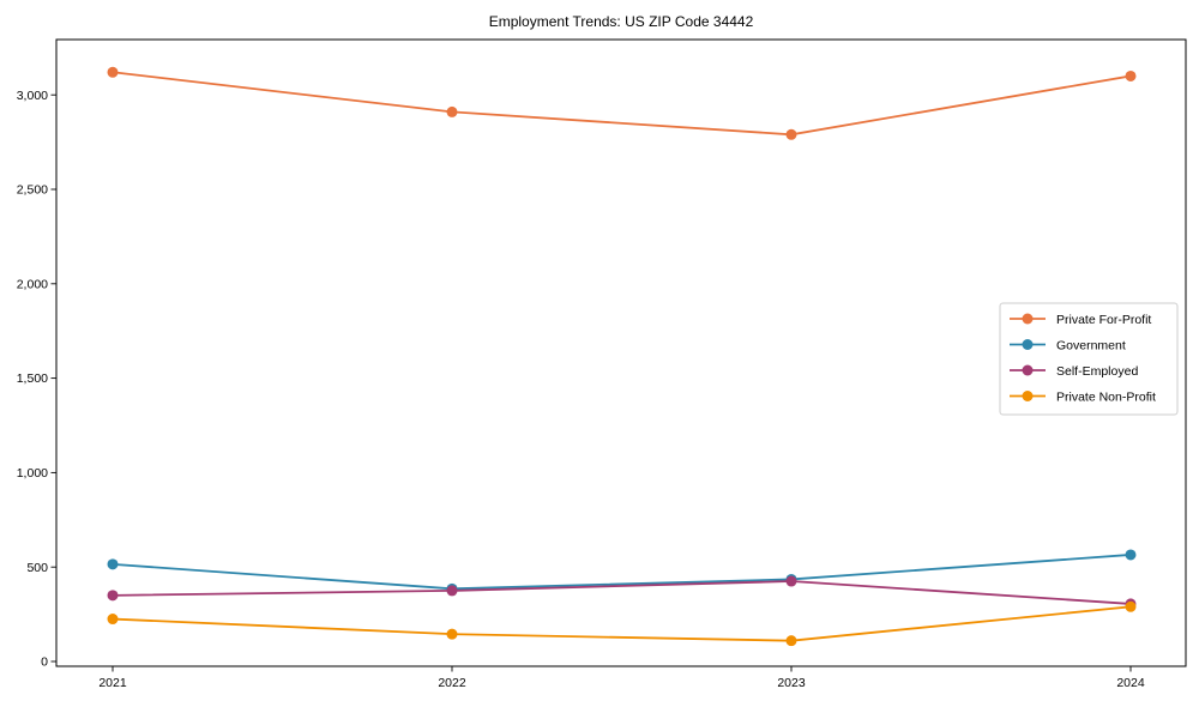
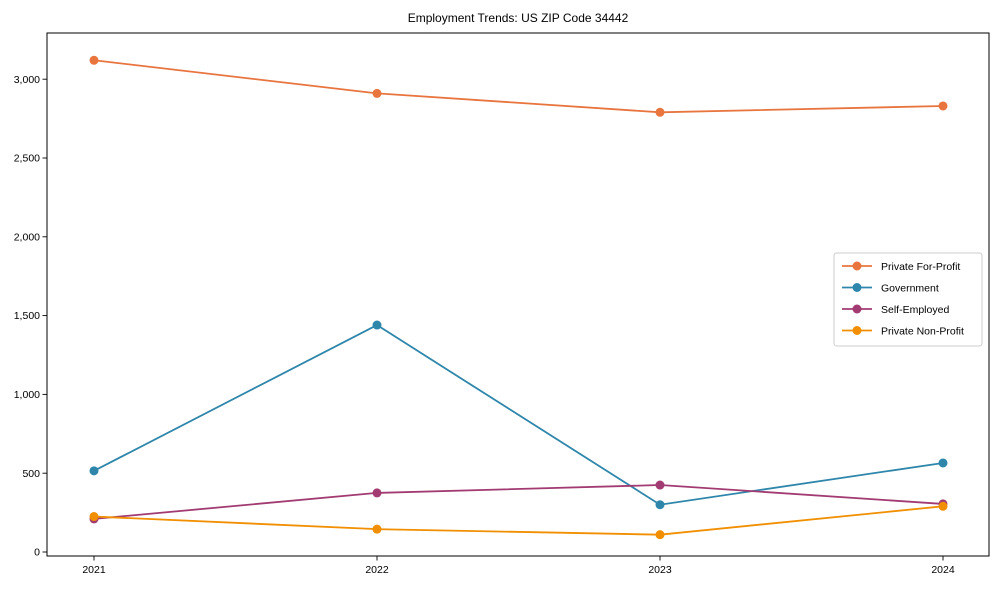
Self-Employed/2021: 350 -> 210
Government/2022: 380 -> 1440
Government/2023: 440 -> 300
Private For-Profit/2024: 3100 -> 2830
